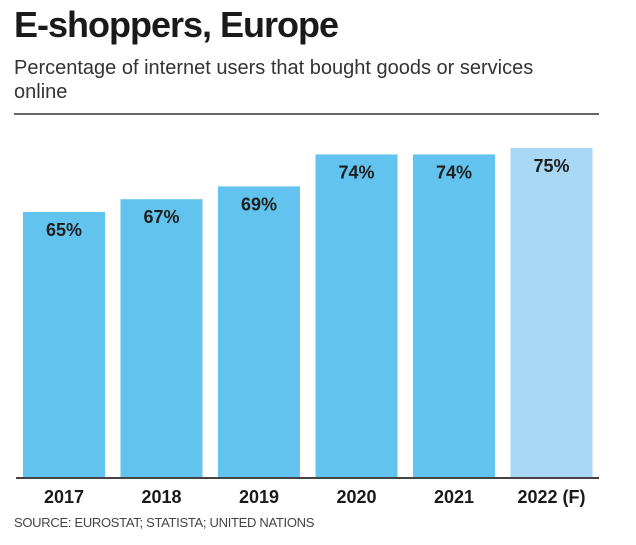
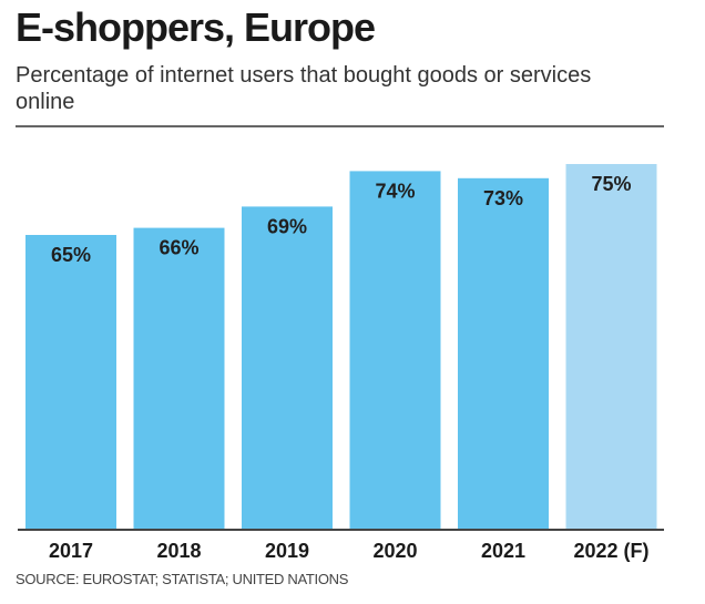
2018: 67% -> 66%
2021: 74% -> 73%
